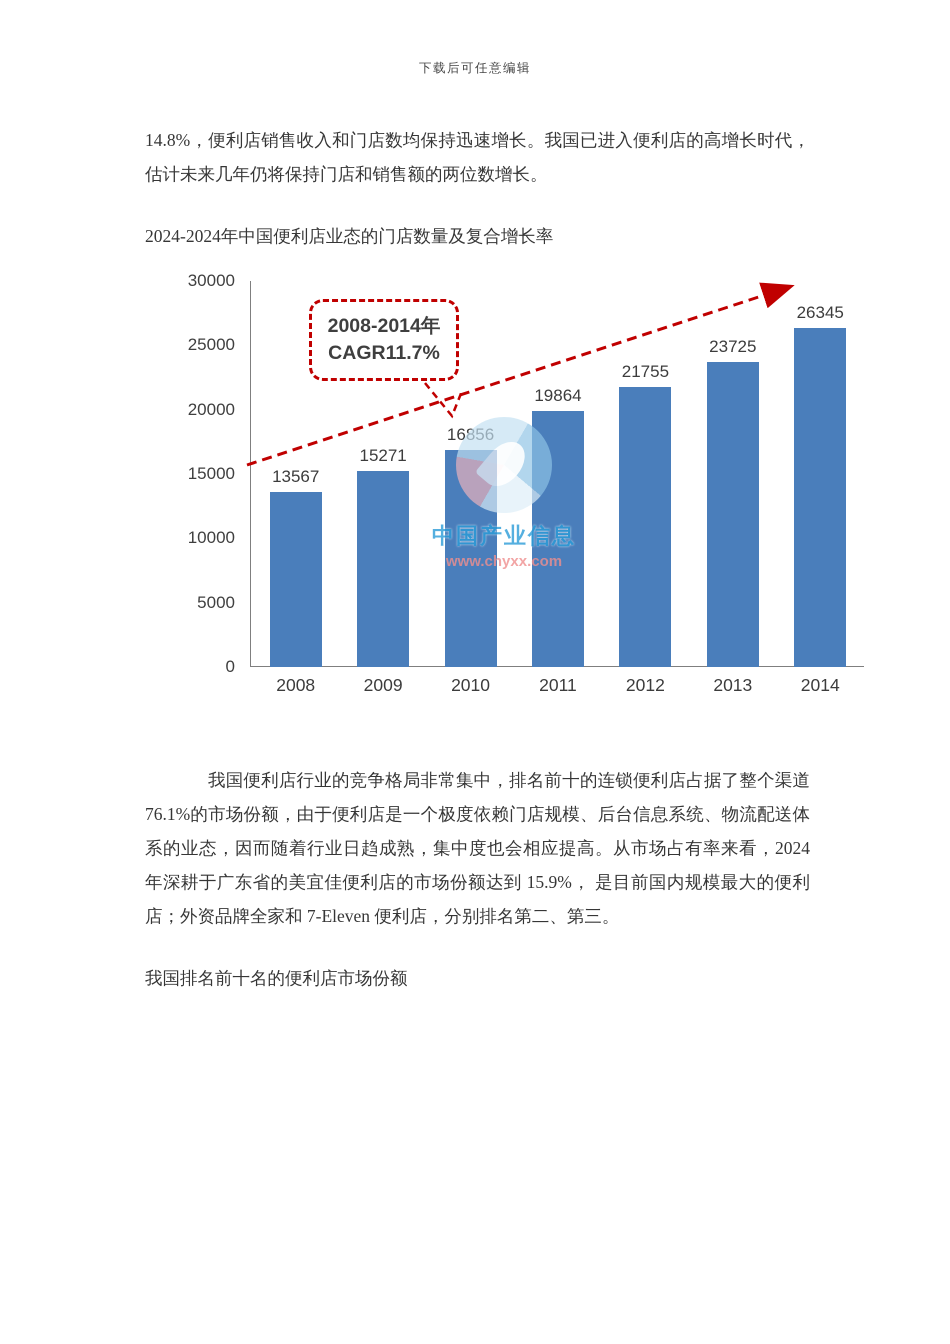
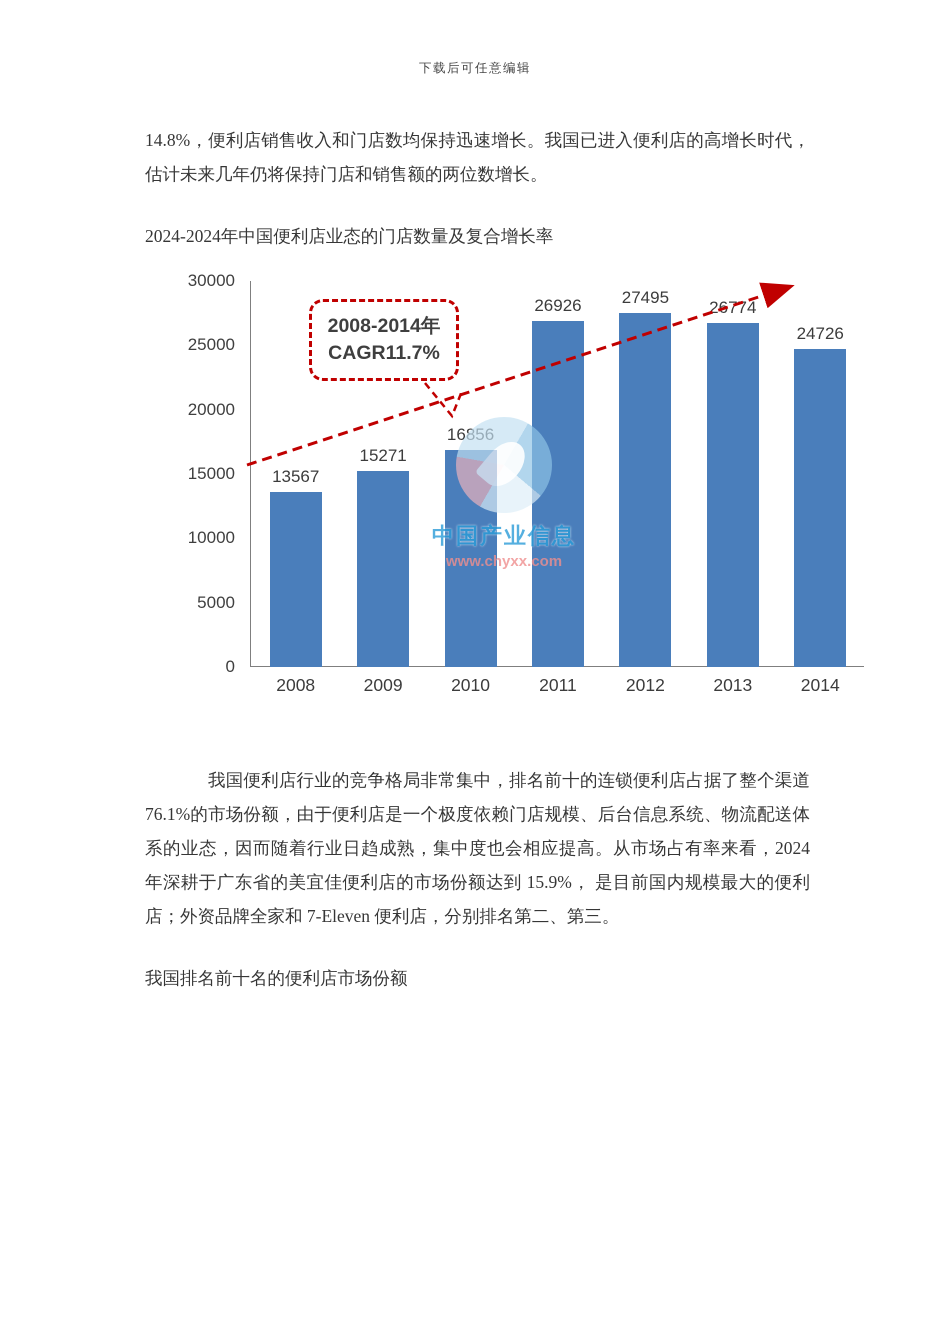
2011: 19864 -> 26926
2012: 21755 -> 27495
2013: 23725 -> 26774
2014: 26345 -> 24726
